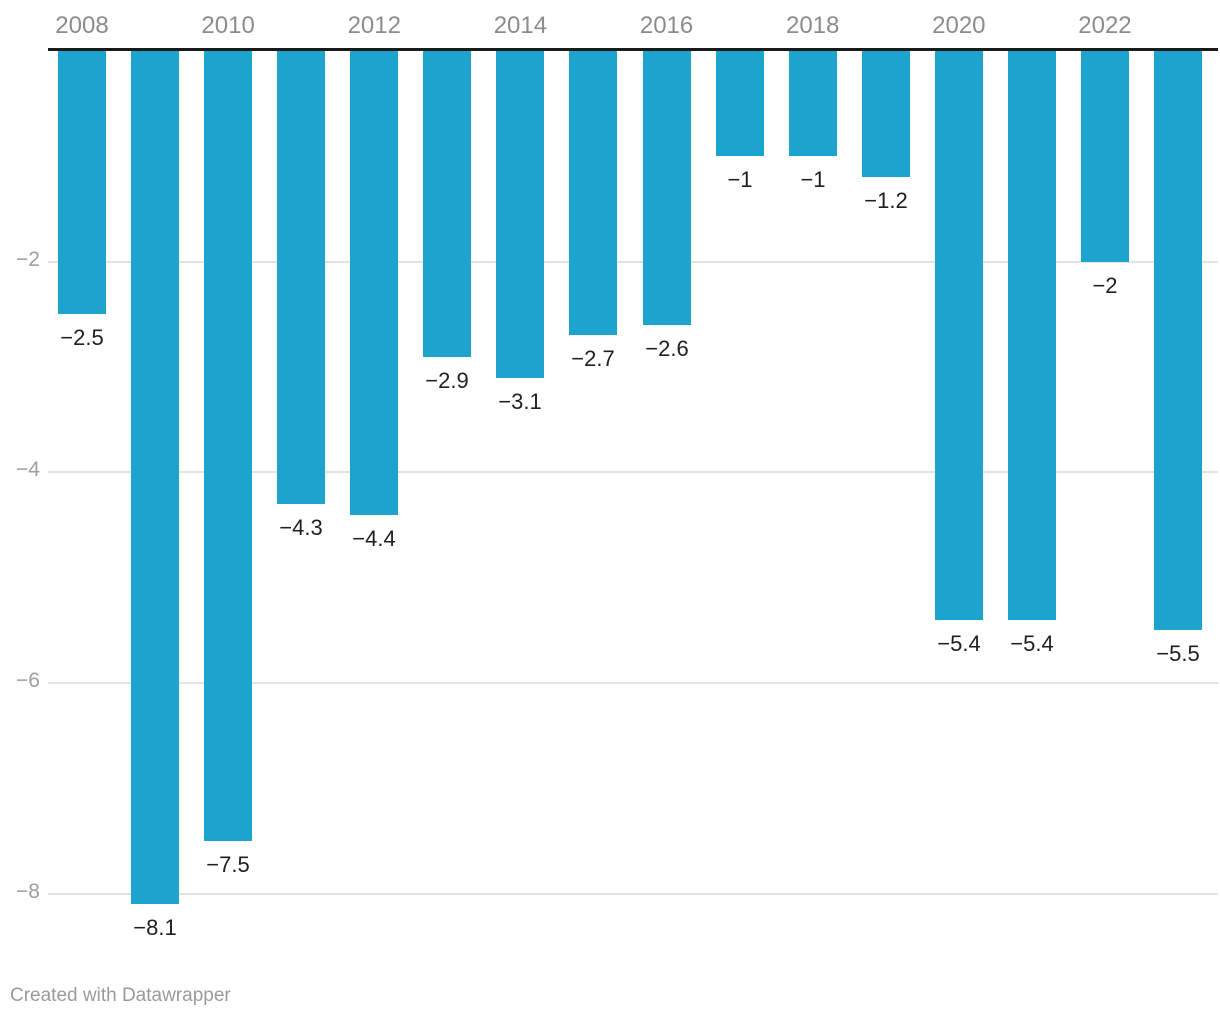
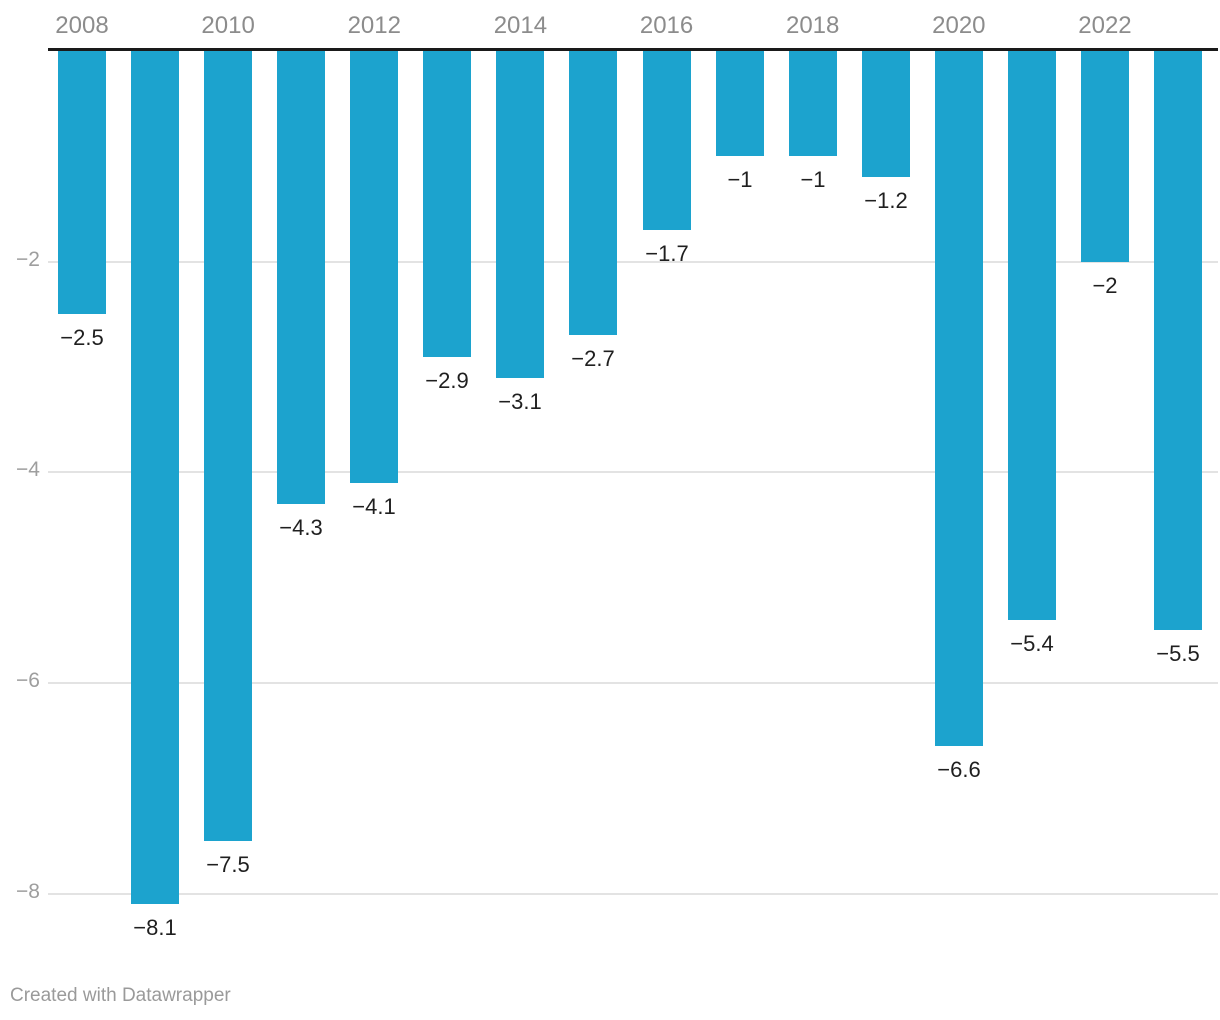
2012: −4.4 -> −4.1
2016: −2.6 -> −1.7
2020: −5.4 -> −6.6
